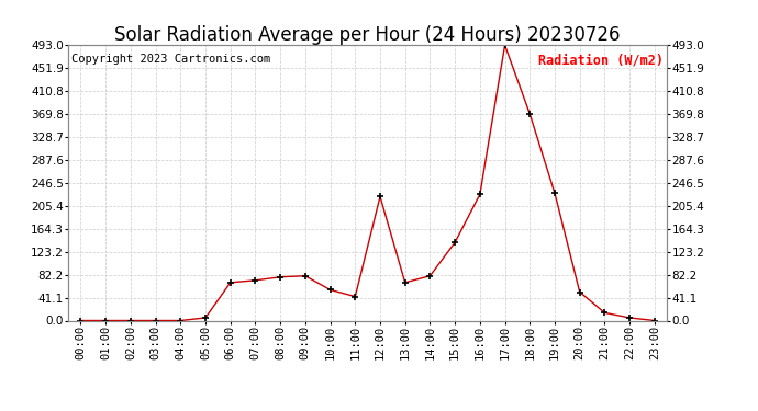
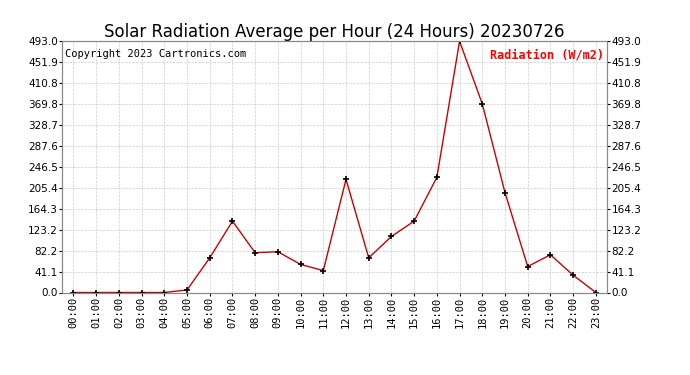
07:00: 72 -> 140
14:00: 80 -> 110
19:00: 228 -> 196
21:00: 14 -> 74
22:00: 5 -> 34
